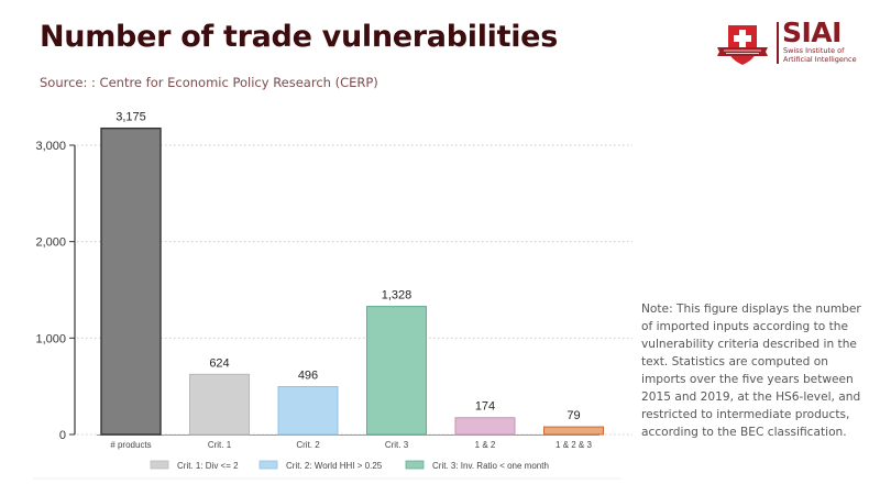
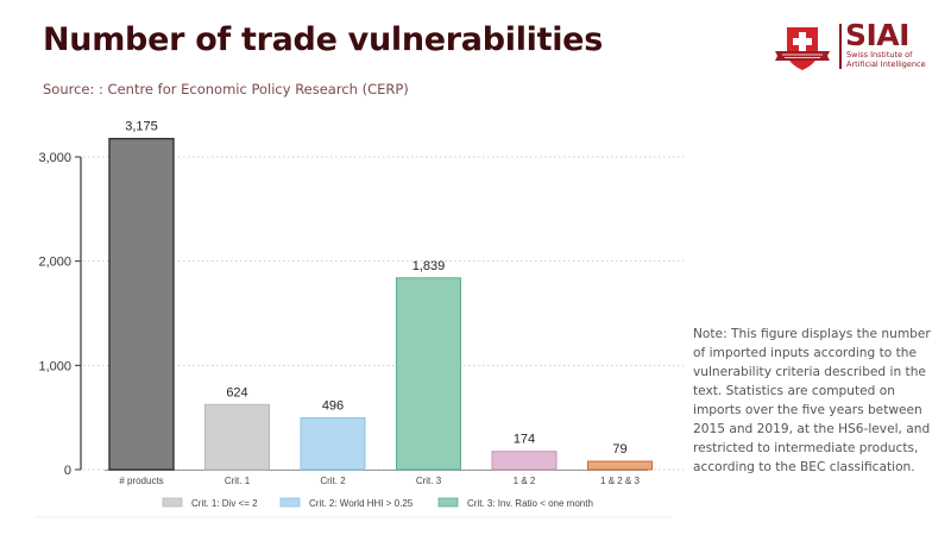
Crit. 3: 1,328 -> 1,839
